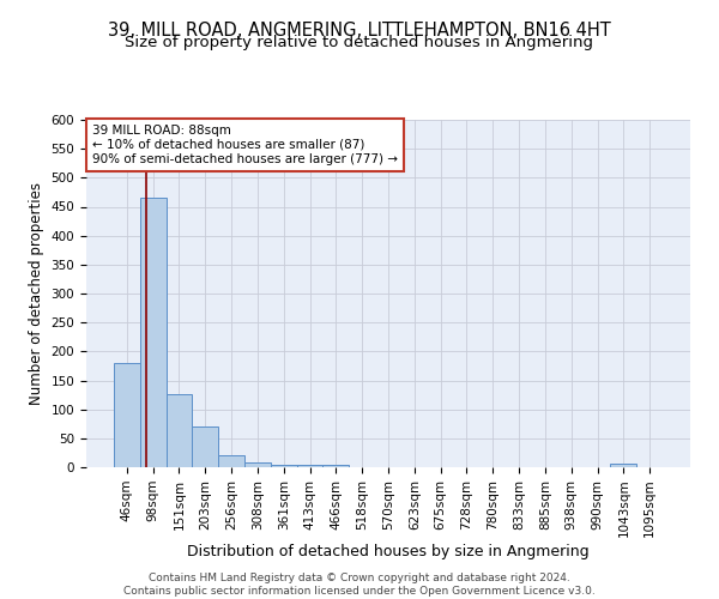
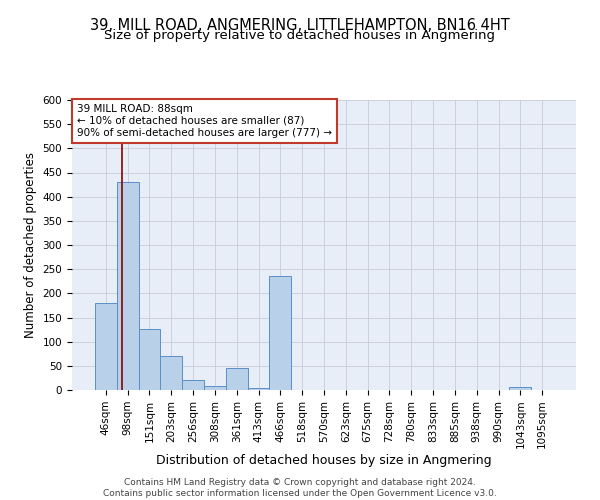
98sqm: 465 -> 430
361sqm: 5 -> 45
466sqm: 5 -> 235
